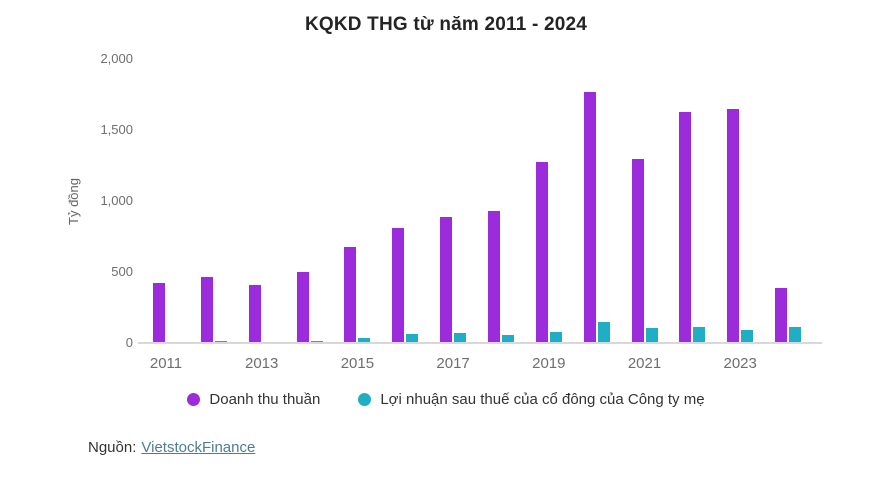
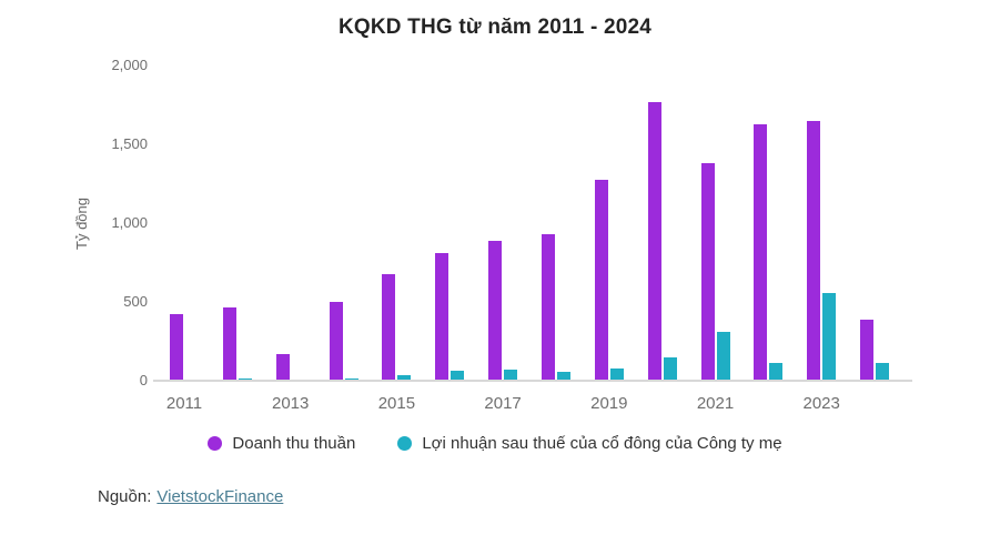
Doanh thu thuần/2013: 410 -> 170
Doanh thu thuần/2021: 1300 -> 1380
Lợi nhuận sau thuế của cổ đông của Công ty mẹ/2021: 110 -> 310
Lợi nhuận sau thuế của cổ đông của Công ty mẹ/2023: 100 -> 560
